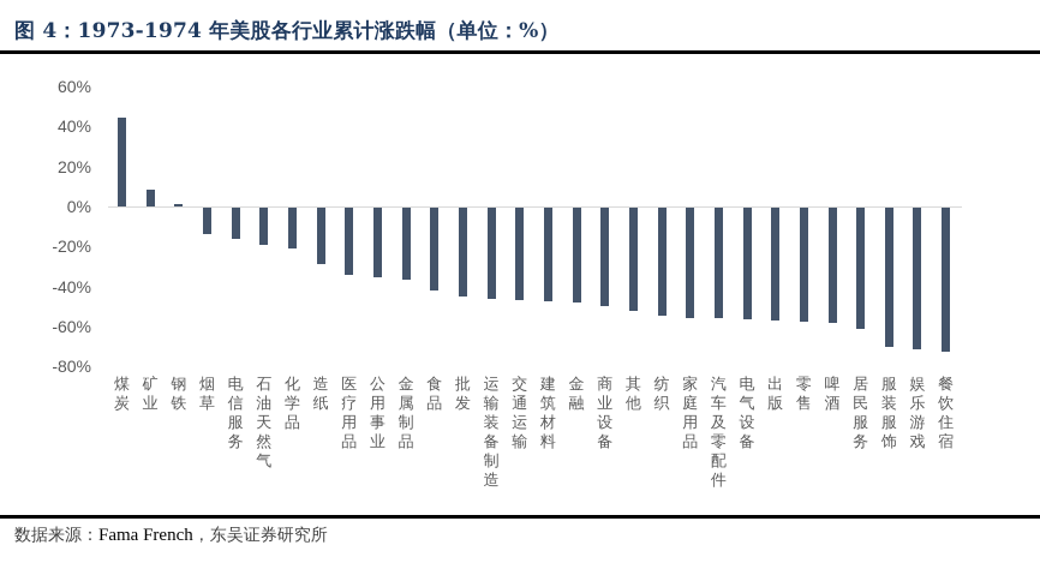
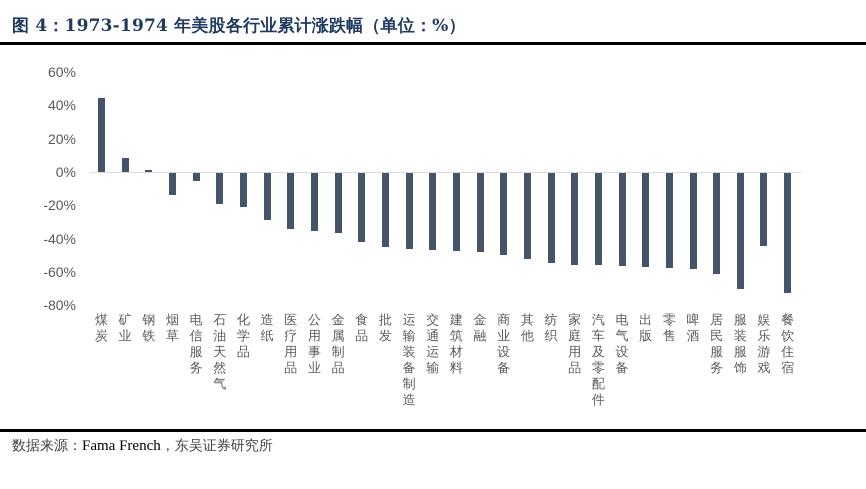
电信服务: -16% -> -5%
娱乐游戏: -71% -> -44%
